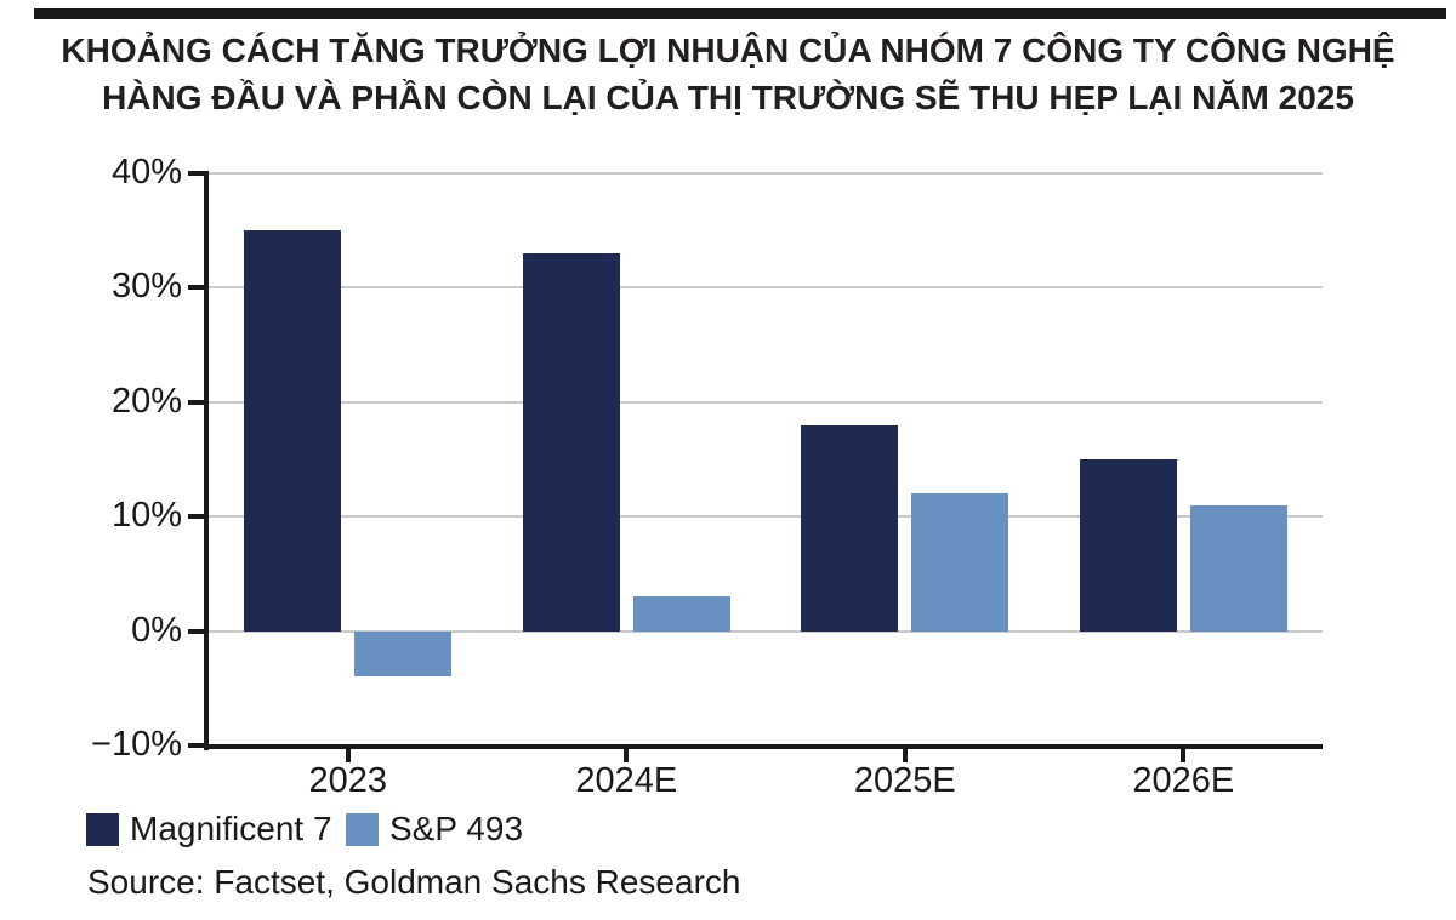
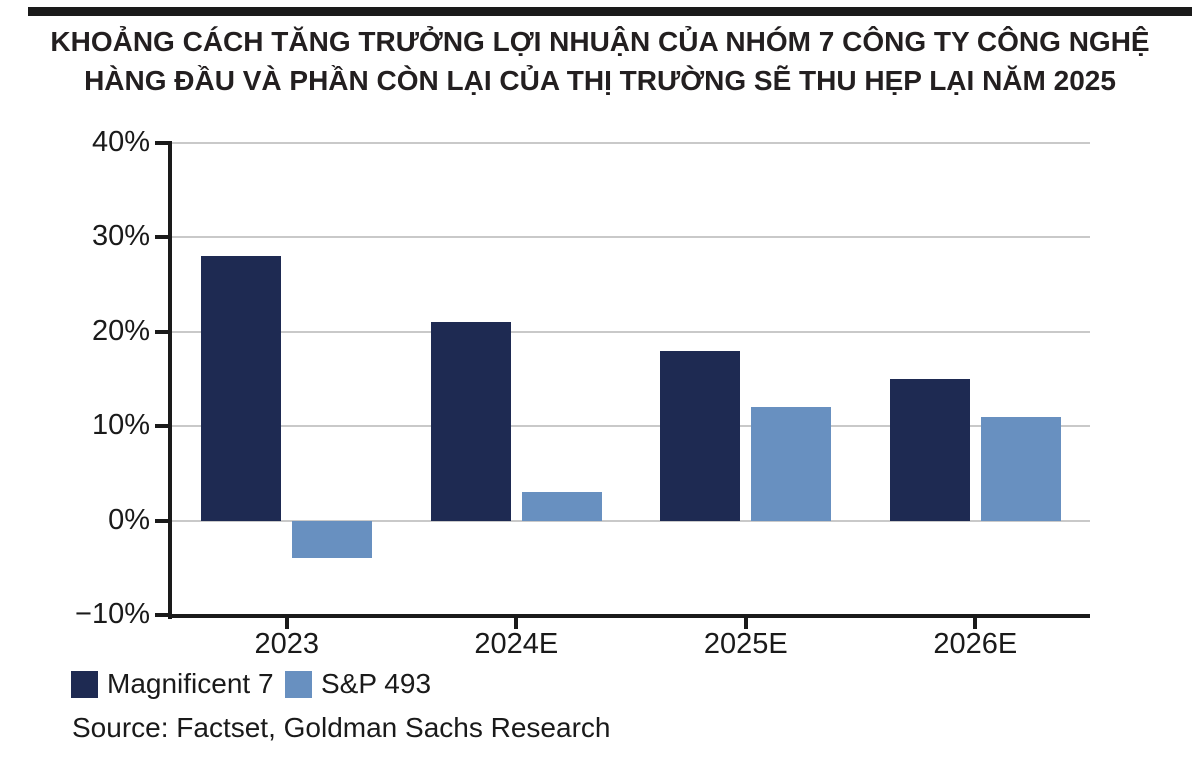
Magnificent 7/2023: 35% -> 28%
Magnificent 7/2024E: 33% -> 21%
